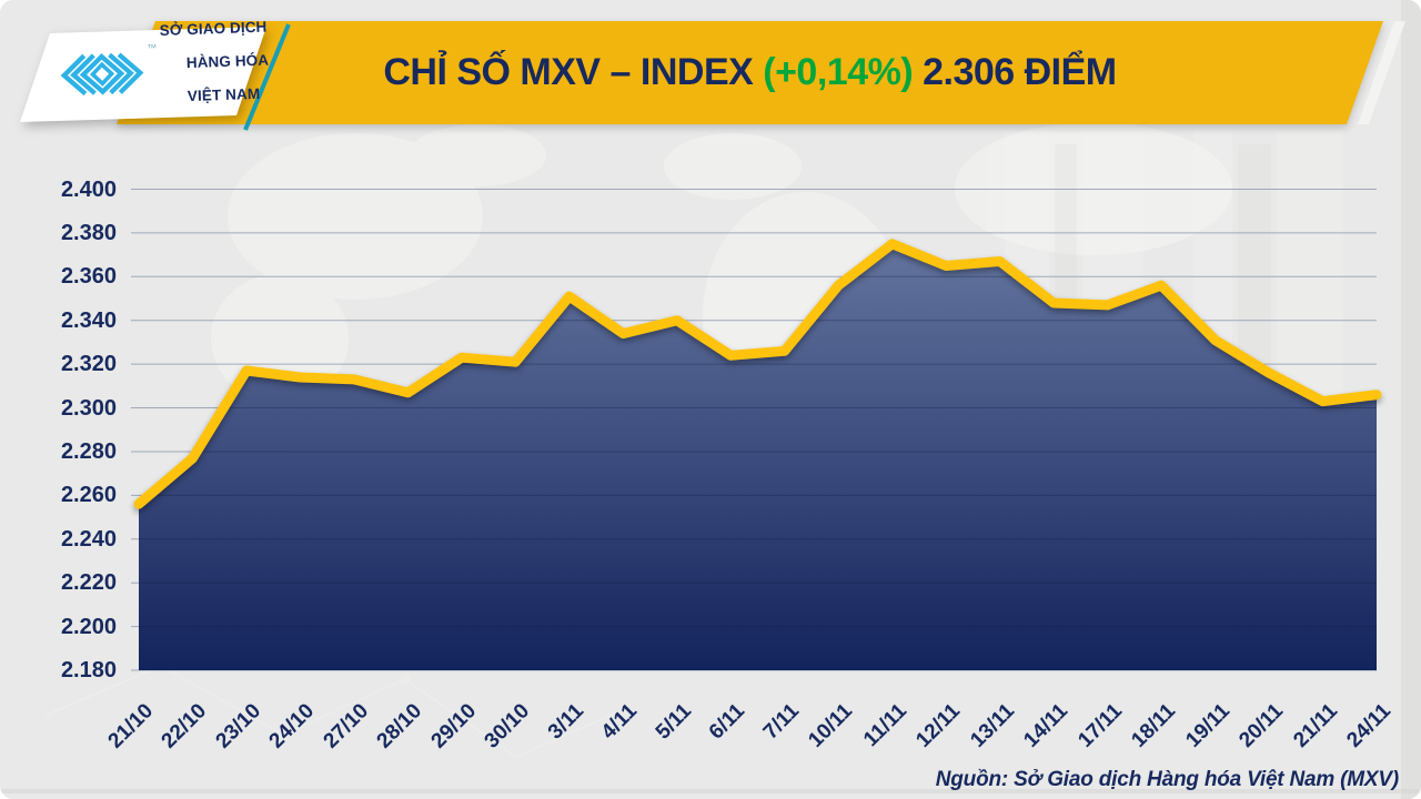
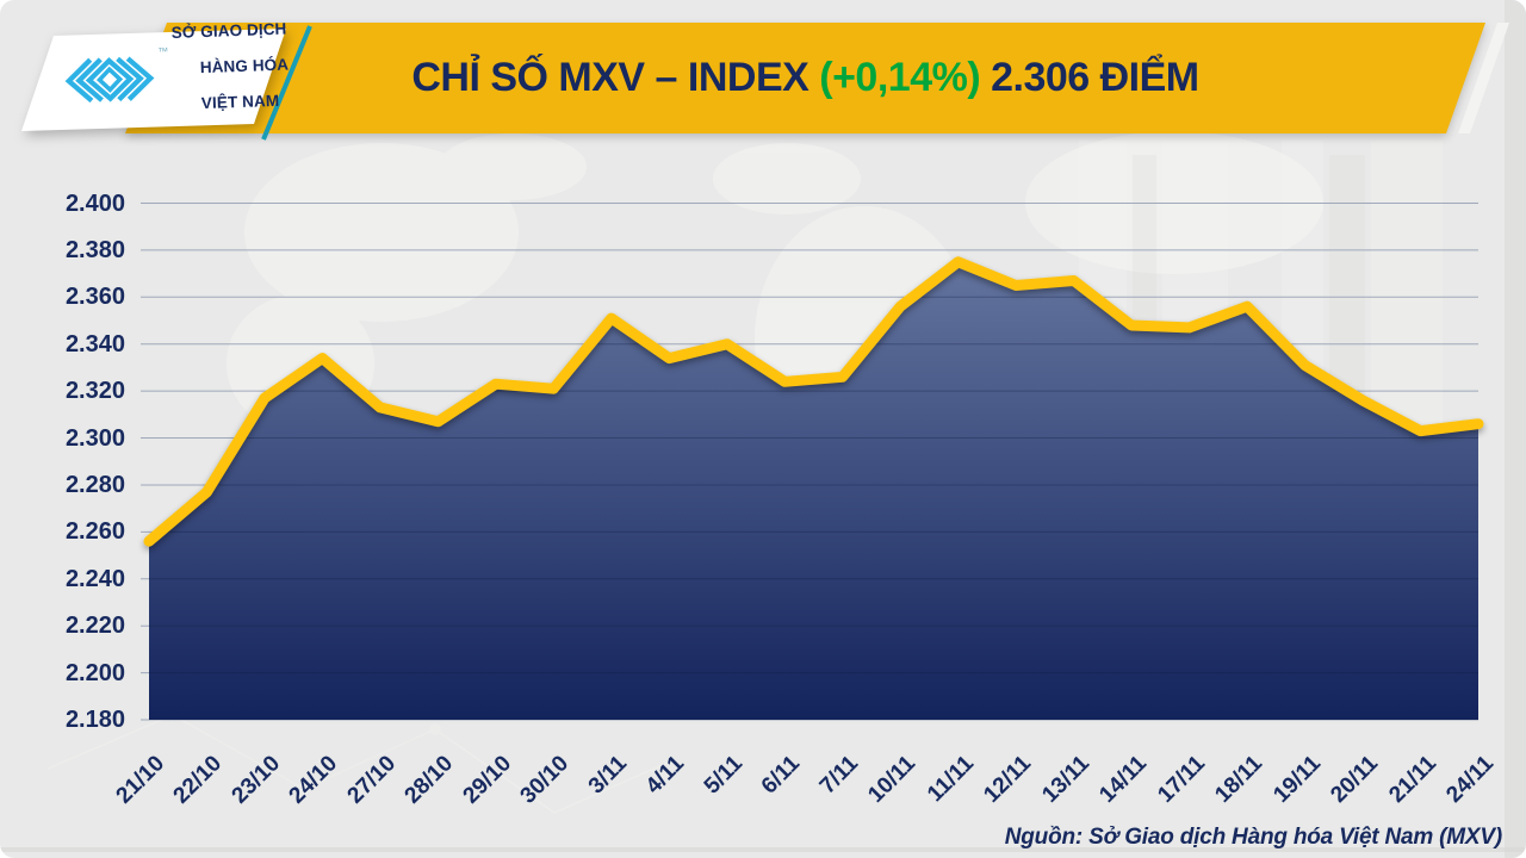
24/10: 2314 -> 2334
